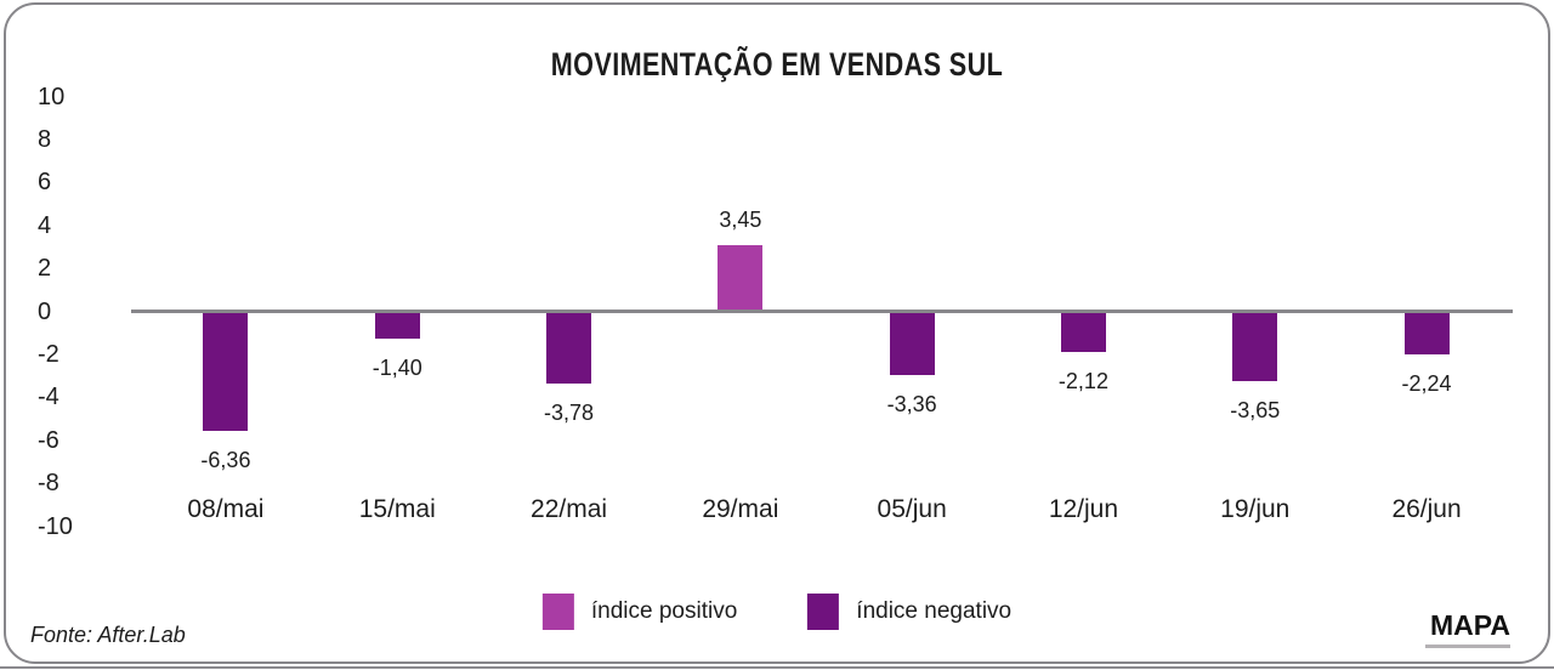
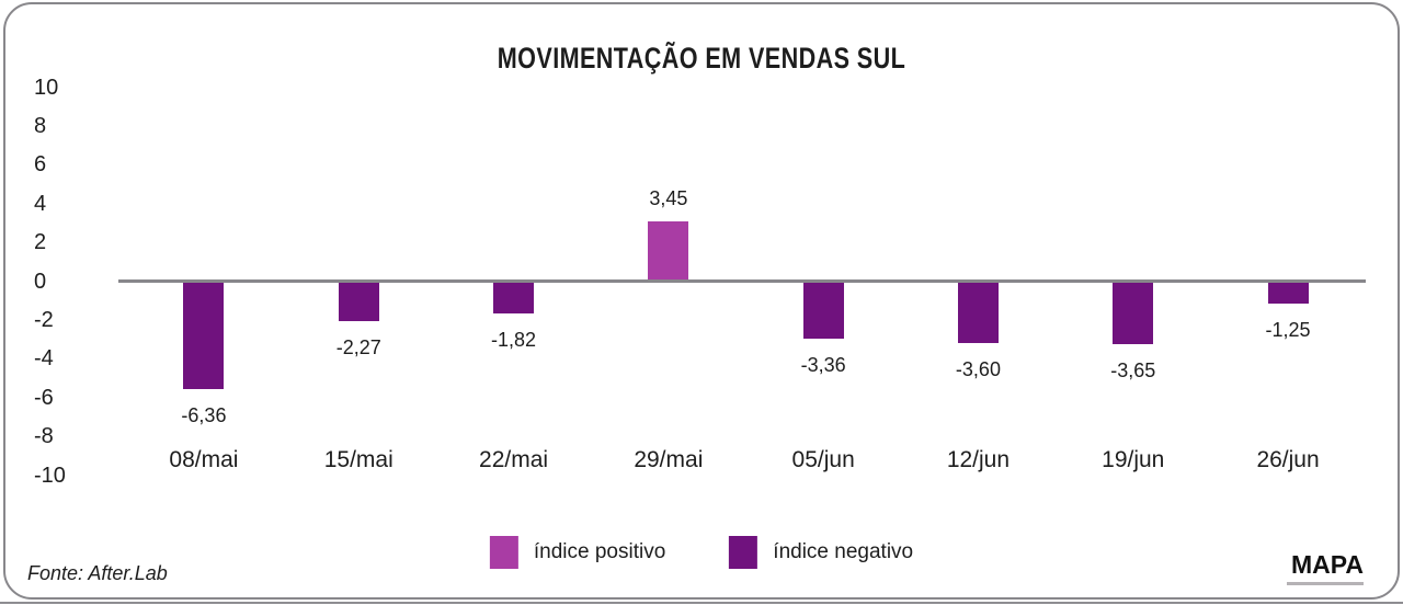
15/mai: -1,40 -> -2,27
22/mai: -3,78 -> -1,82
12/jun: -2,12 -> -3,60
26/jun: -2,24 -> -1,25
